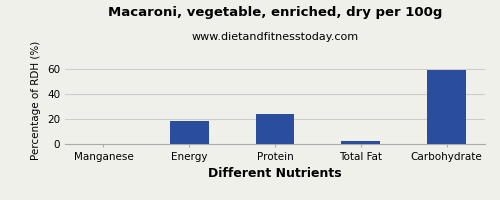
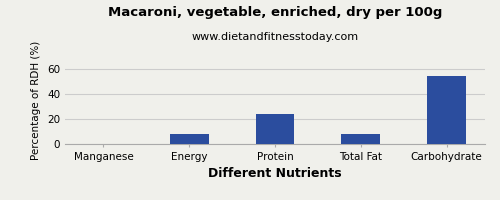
Energy: 18 -> 8
Total Fat: 2 -> 8
Carbohydrate: 58 -> 54
